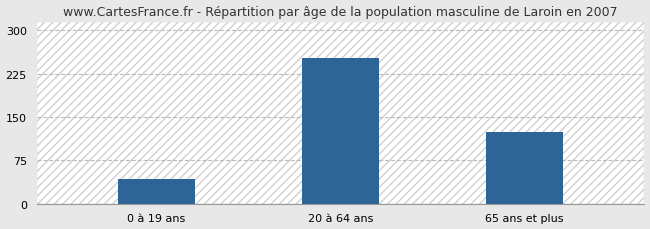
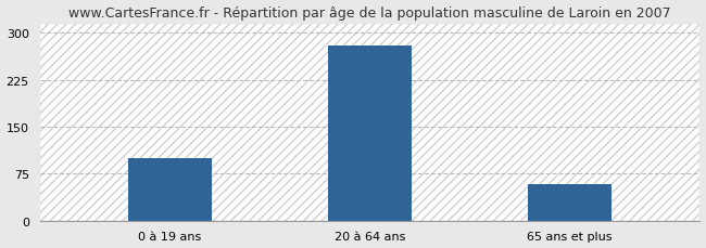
0 à 19 ans: 42 -> 100
20 à 64 ans: 252 -> 280
65 ans et plus: 124 -> 58
